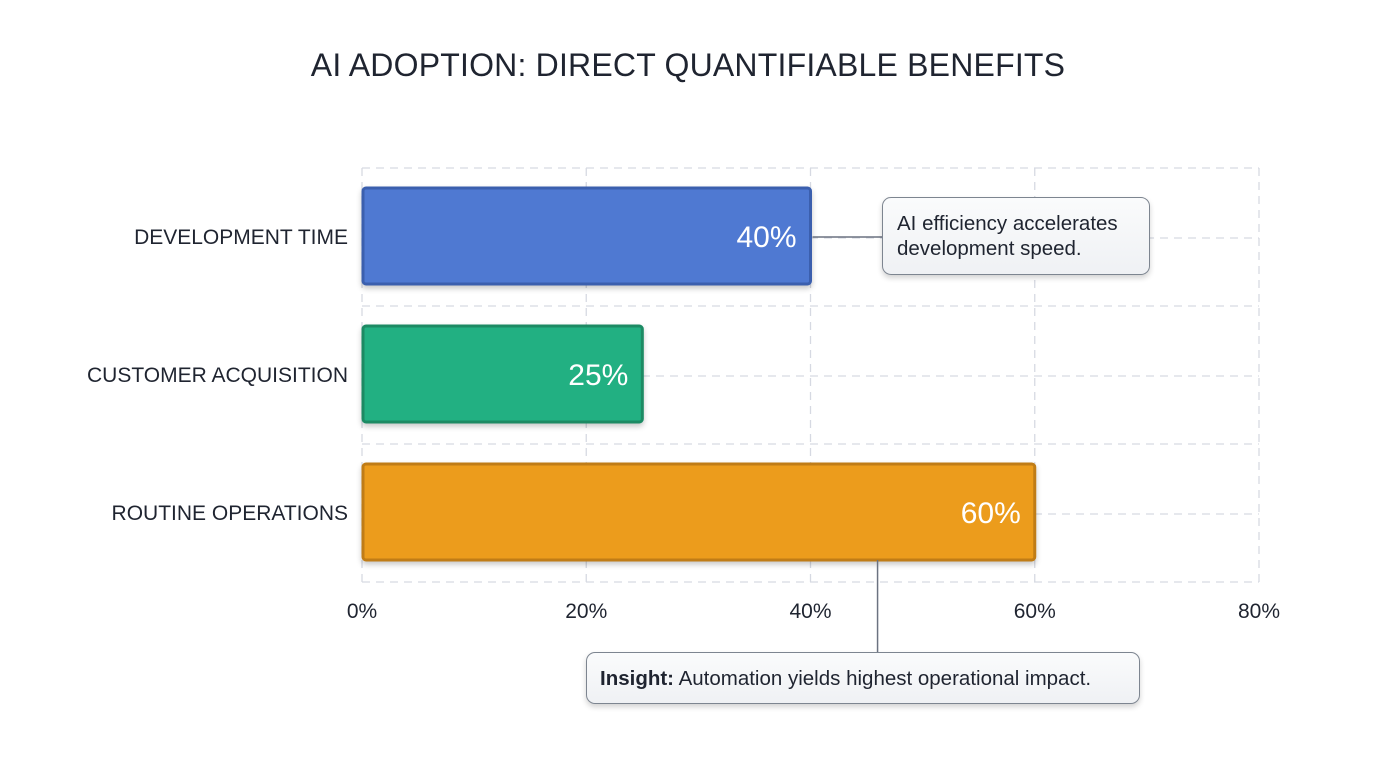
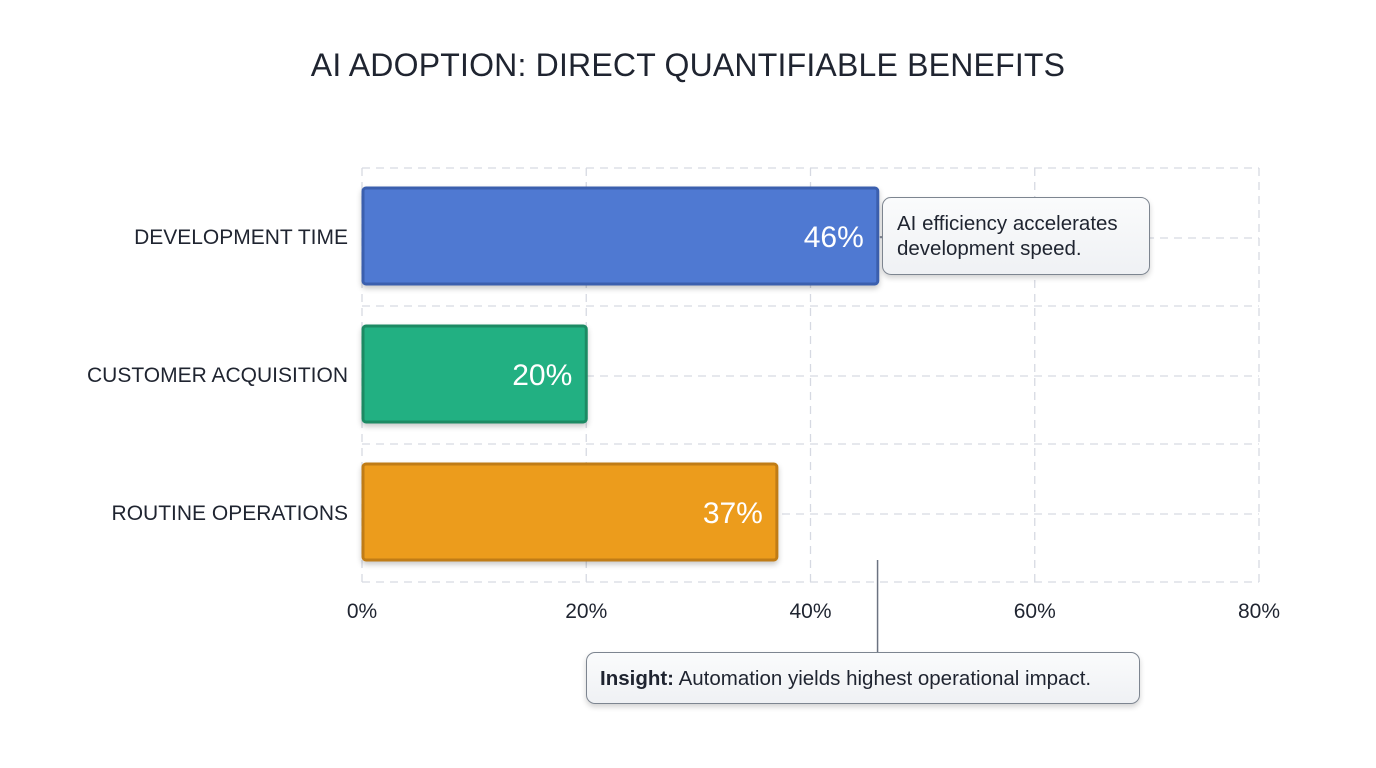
DEVELOPMENT TIME: 40% -> 46%
CUSTOMER ACQUISITION: 25% -> 20%
ROUTINE OPERATIONS: 60% -> 37%
